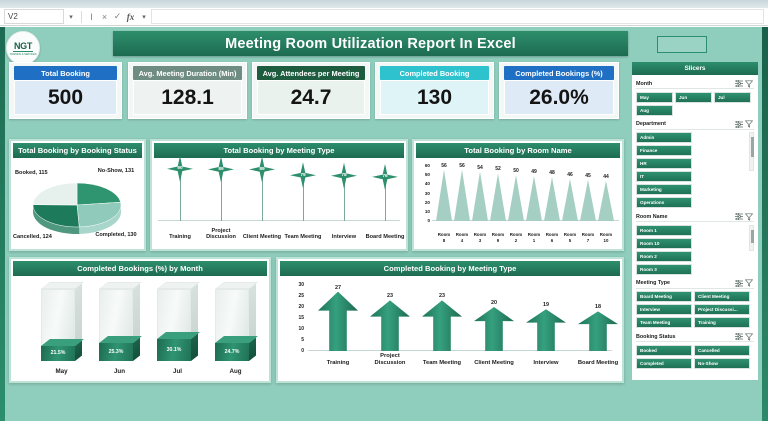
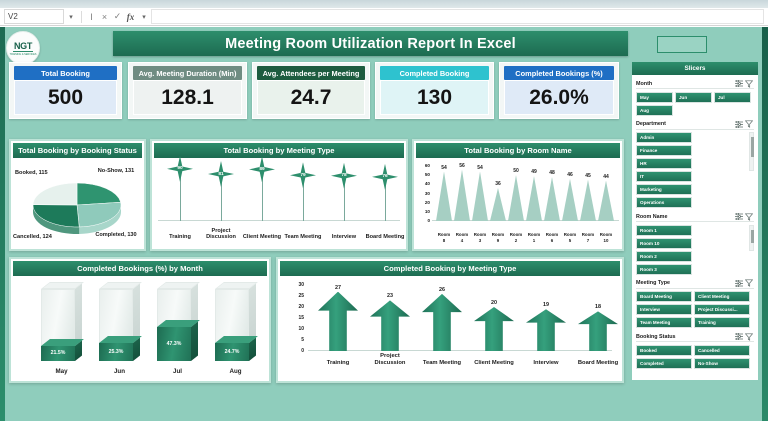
Total Booking by Meeting Type/Project Discussion: 89 -> 81
Total Booking by Room Name/Room 8: 56 -> 54
Total Booking by Room Name/Room 9: 52 -> 36
Completed Bookings (%) by Month/Jul: 30.1% -> 47.3%
Completed Booking by Meeting Type/Team Meeting: 23 -> 26
